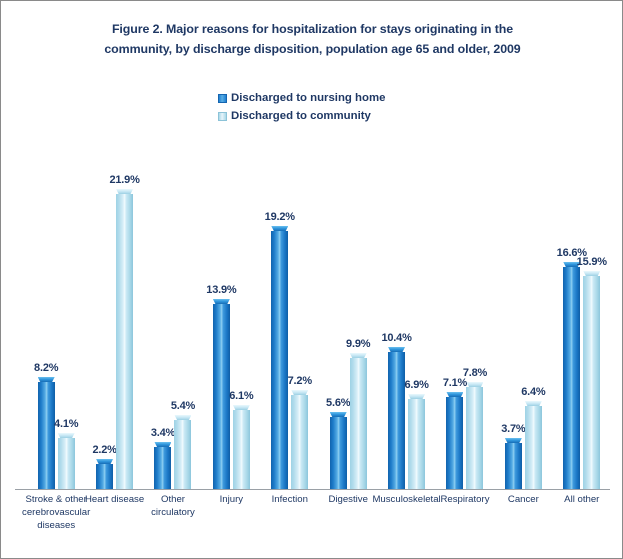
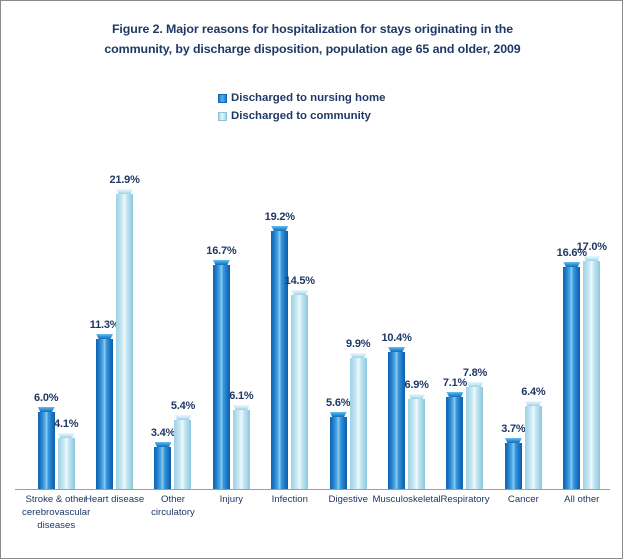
Discharged to nursing home/Stroke & other cerebrovascular diseases: 8.2% -> 6.0%
Discharged to nursing home/Heart disease: 2.2% -> 11.3%
Discharged to nursing home/Injury: 13.9% -> 16.7%
Discharged to community/Infection: 7.2% -> 14.5%
Discharged to community/All other: 15.9% -> 17.0%
